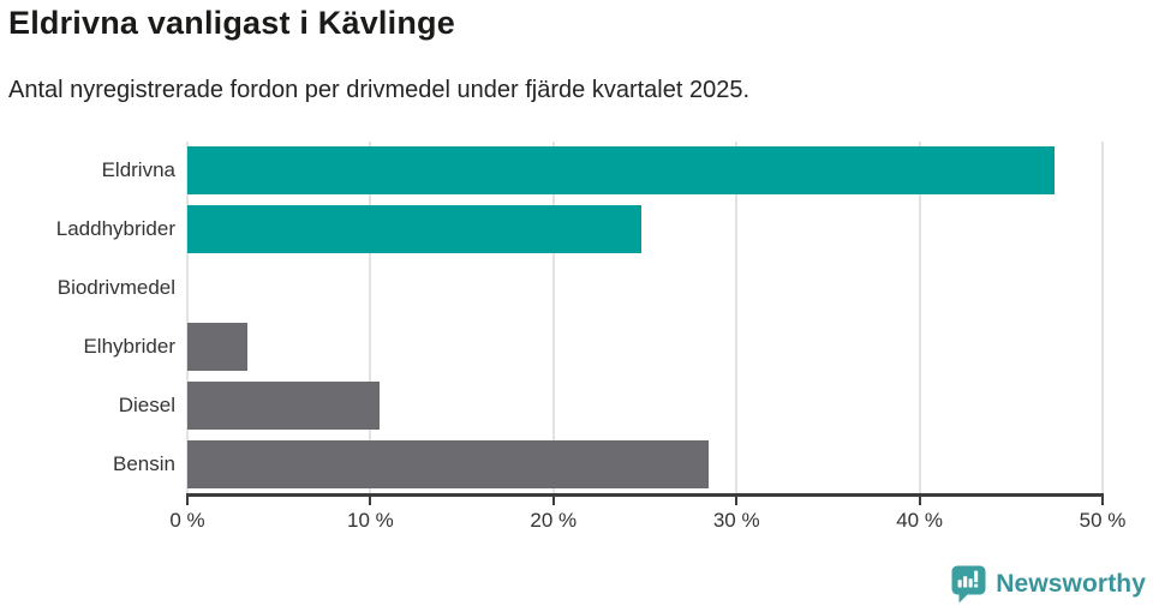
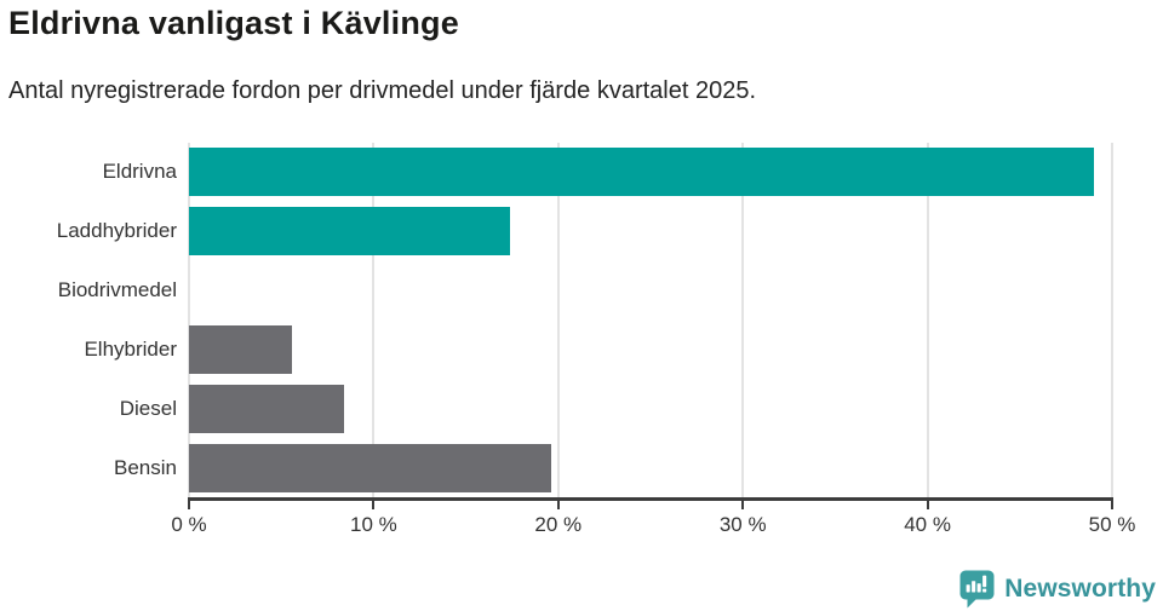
Eldrivna: 47.4% -> 49.0%
Laddhybrider: 24.8% -> 17.4%
Elhybrider: 3.3% -> 5.6%
Diesel: 10.5% -> 8.4%
Bensin: 28.5% -> 19.6%
